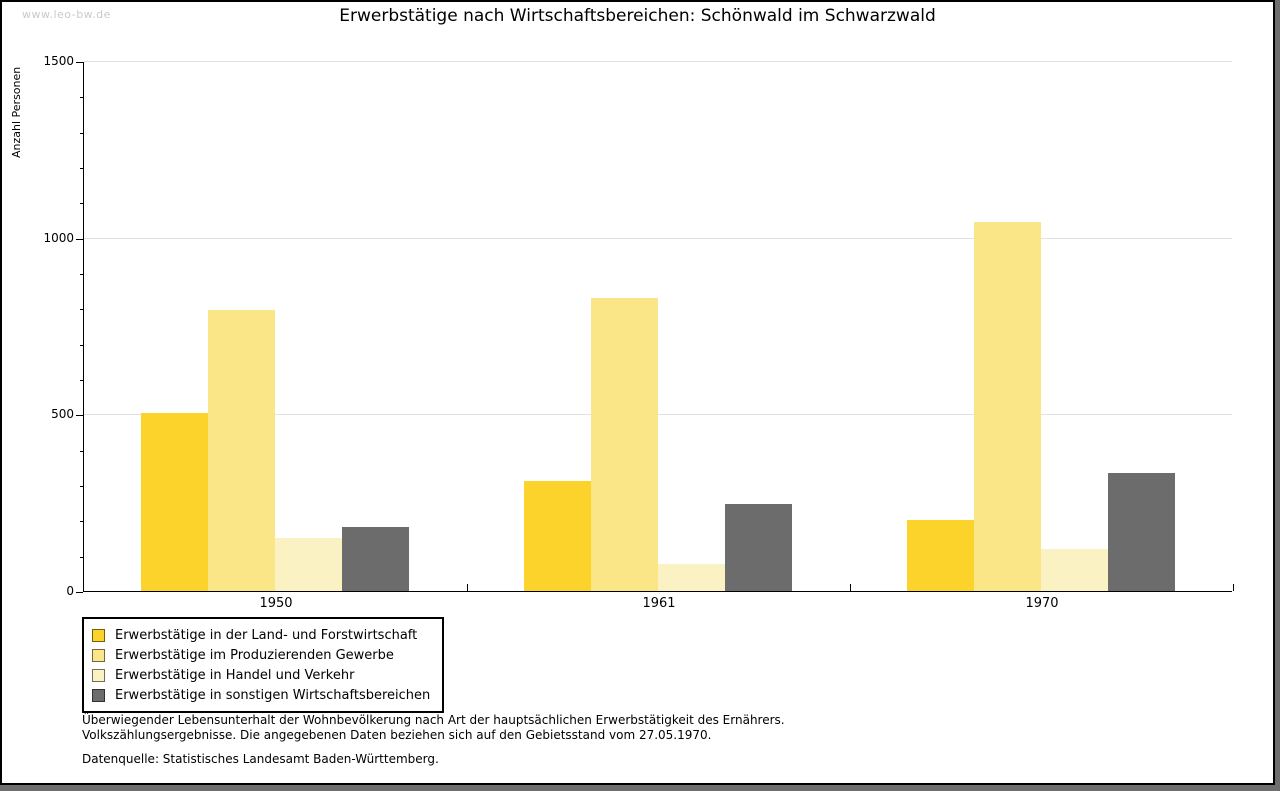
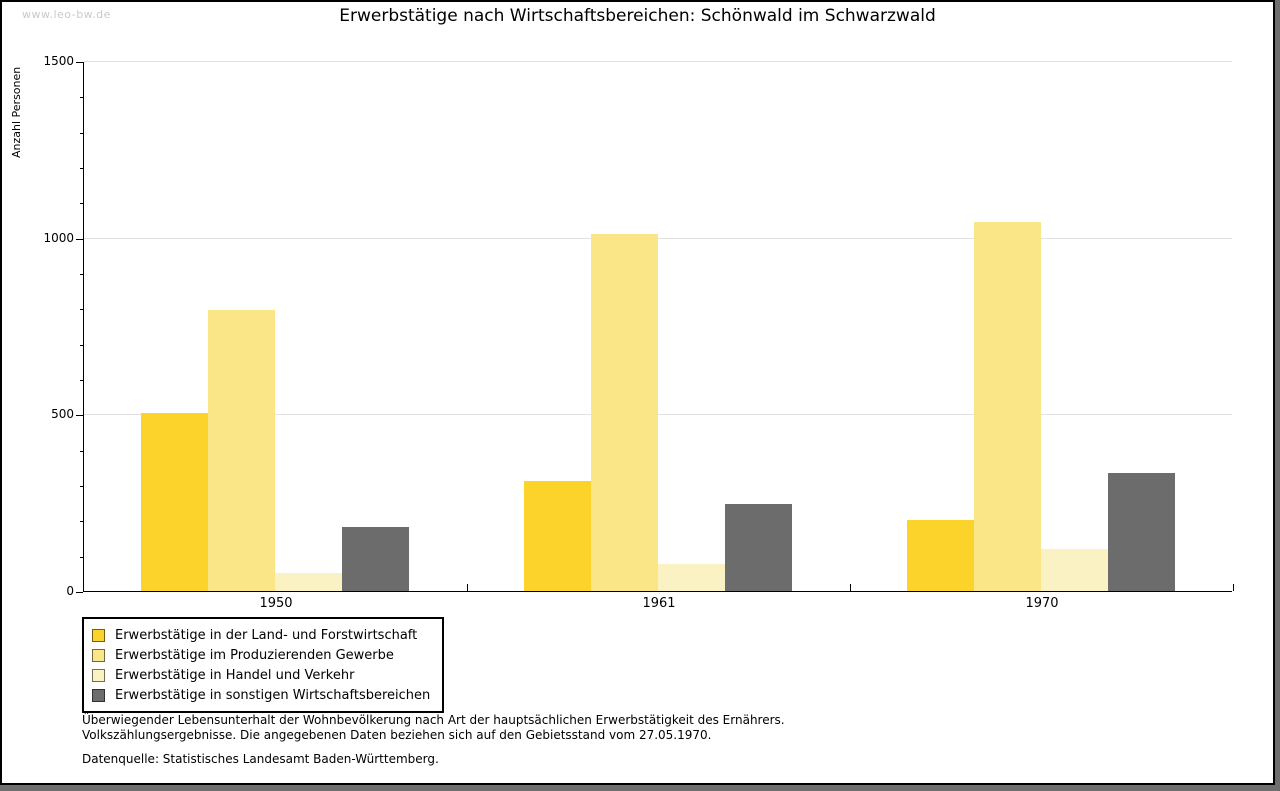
Erwerbstätige in Handel und Verkehr/1950: 150 -> 50
Erwerbstätige im Produzierenden Gewerbe/1961: 830 -> 1010
